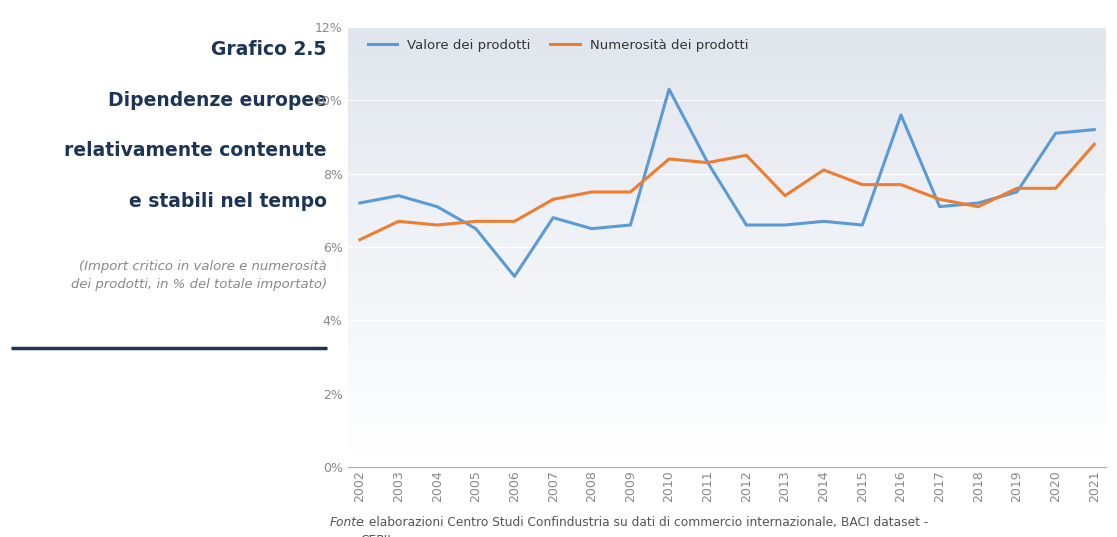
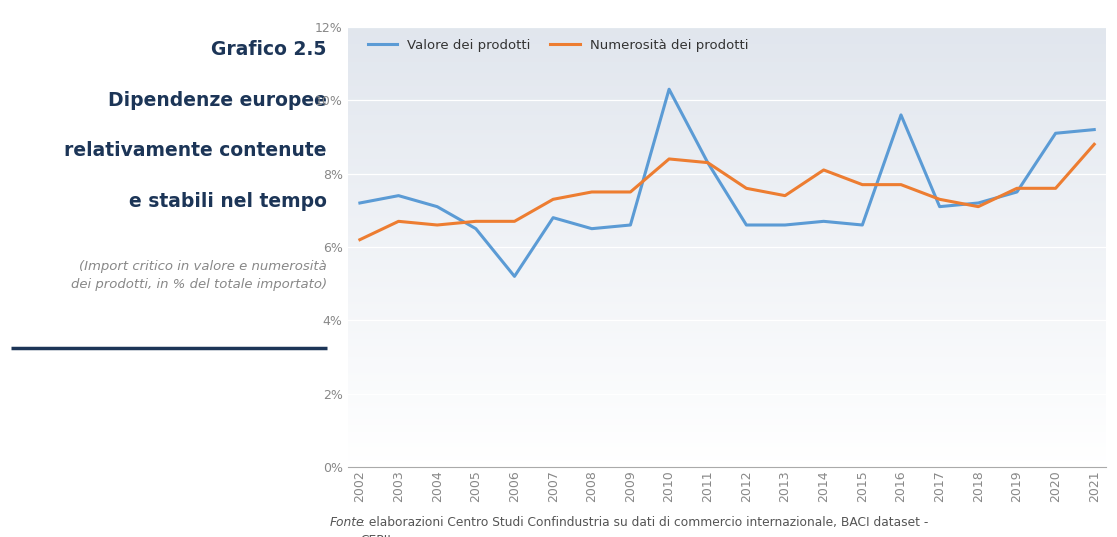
Numerosità dei prodotti/2012: 8.5% -> 7.6%
